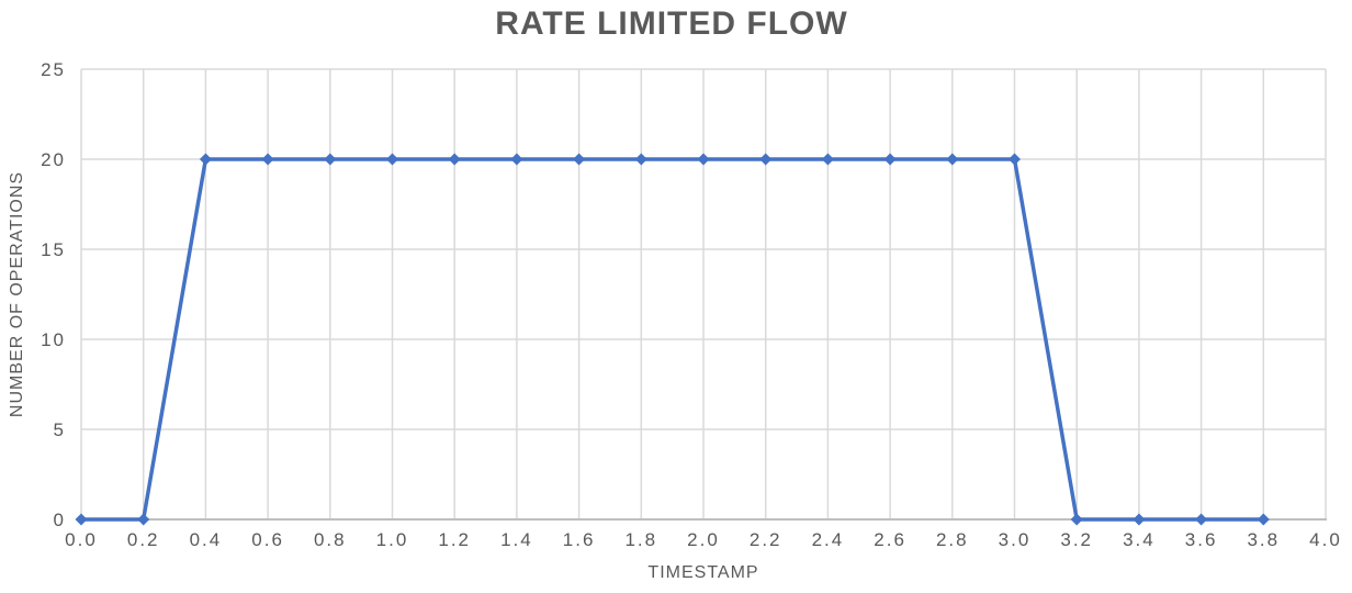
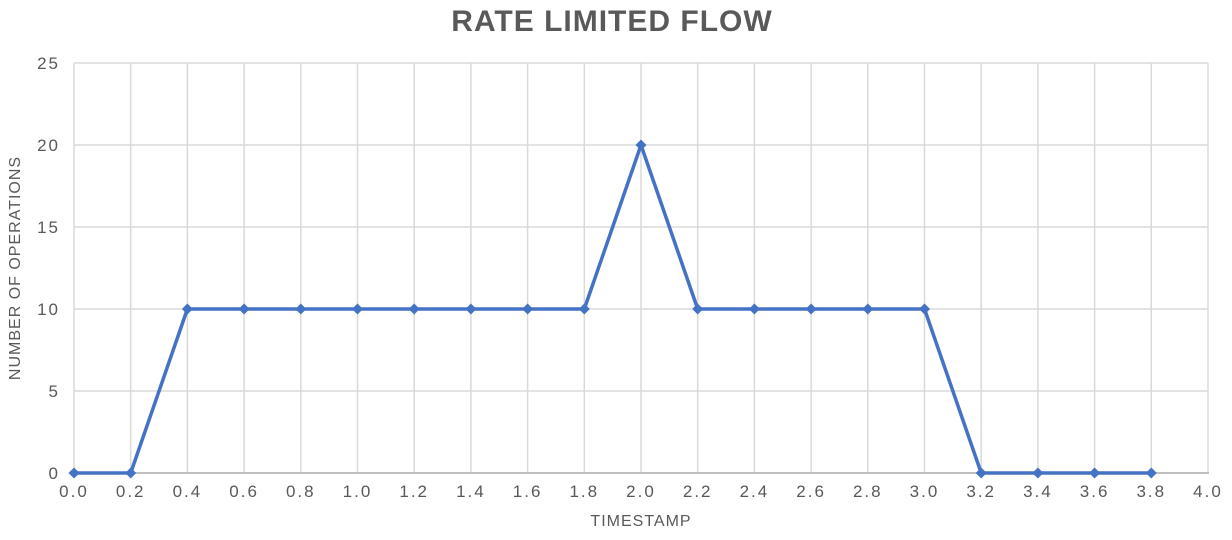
0.4: 20 -> 10
0.6: 20 -> 10
0.8: 20 -> 10
1.0: 20 -> 10
1.2: 20 -> 10
1.4: 20 -> 10
1.6: 20 -> 10
1.8: 20 -> 10
2.2: 20 -> 10
2.4: 20 -> 10
2.6: 20 -> 10
2.8: 20 -> 10
3.0: 20 -> 10
